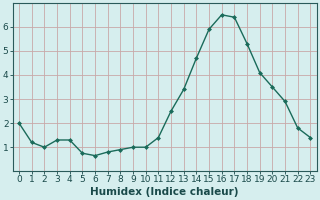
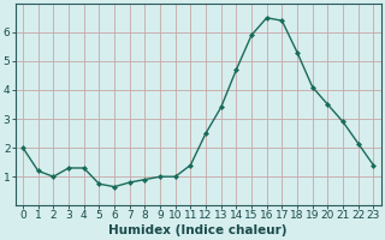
22: 1.80 -> 2.15
